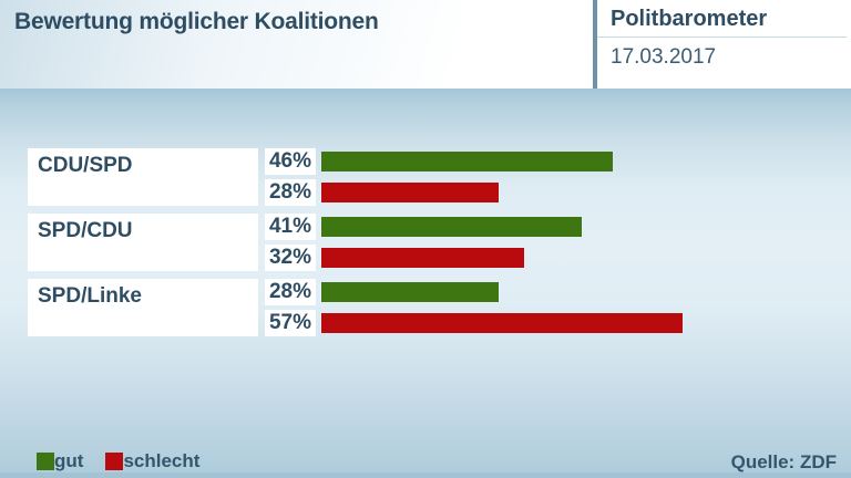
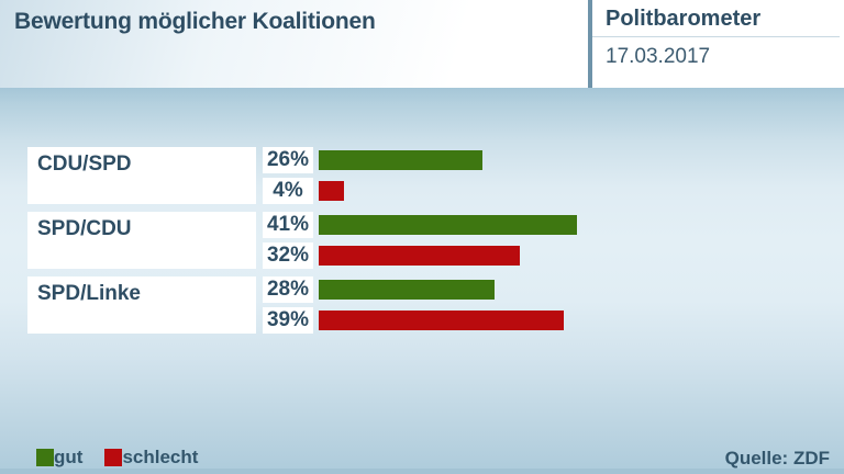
gut/CDU/SPD: 46% -> 26%
schlecht/CDU/SPD: 28% -> 4%
schlecht/SPD/Linke: 57% -> 39%
